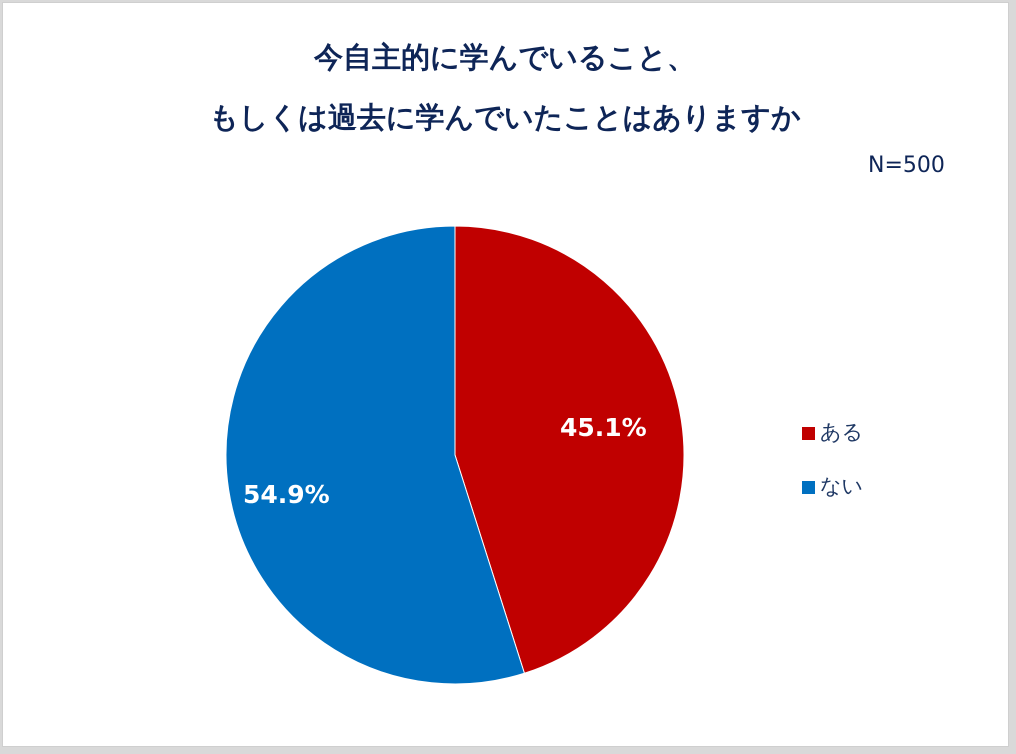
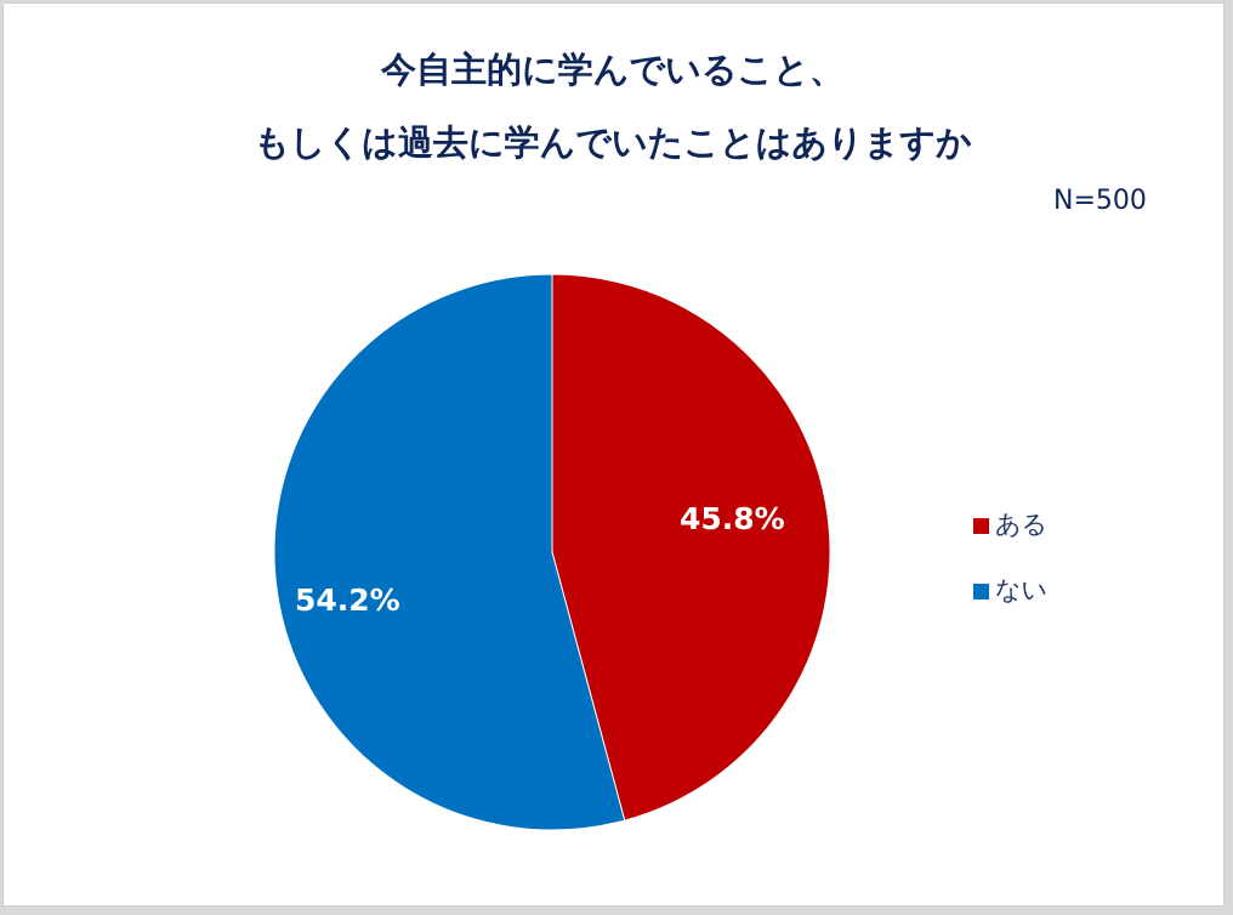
ある: 45.1% -> 45.8%
ない: 54.9% -> 54.2%
